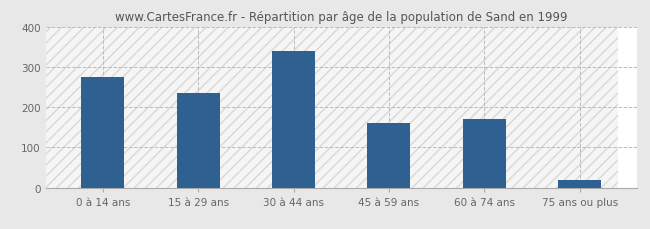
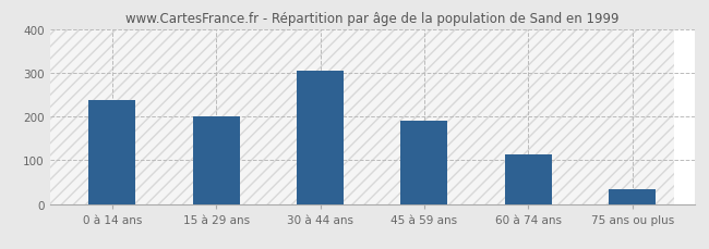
0 à 14 ans: 275 -> 237
15 à 29 ans: 235 -> 201
30 à 44 ans: 340 -> 305
45 à 59 ans: 160 -> 190
60 à 74 ans: 170 -> 114
75 ans ou plus: 20 -> 35
